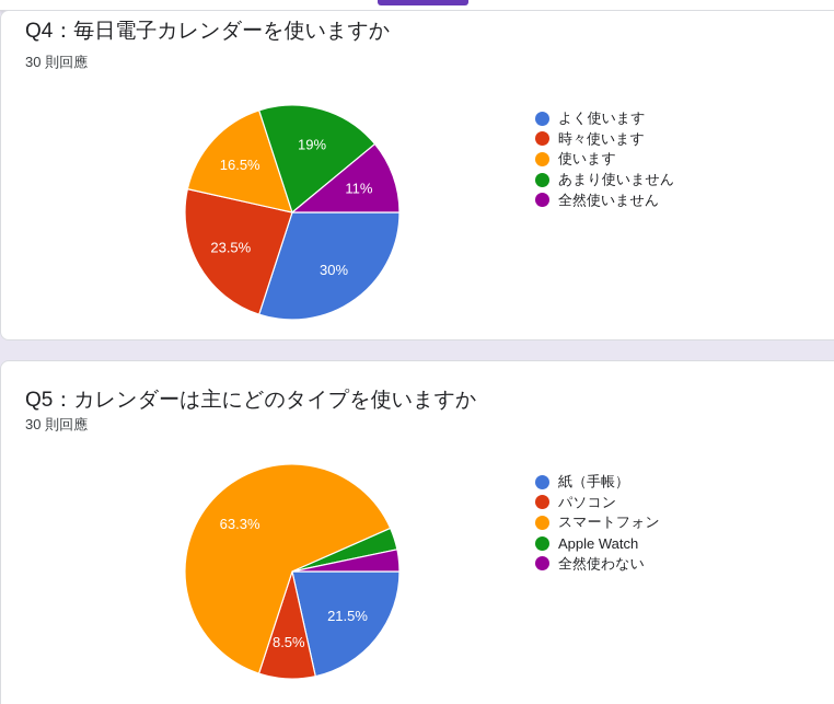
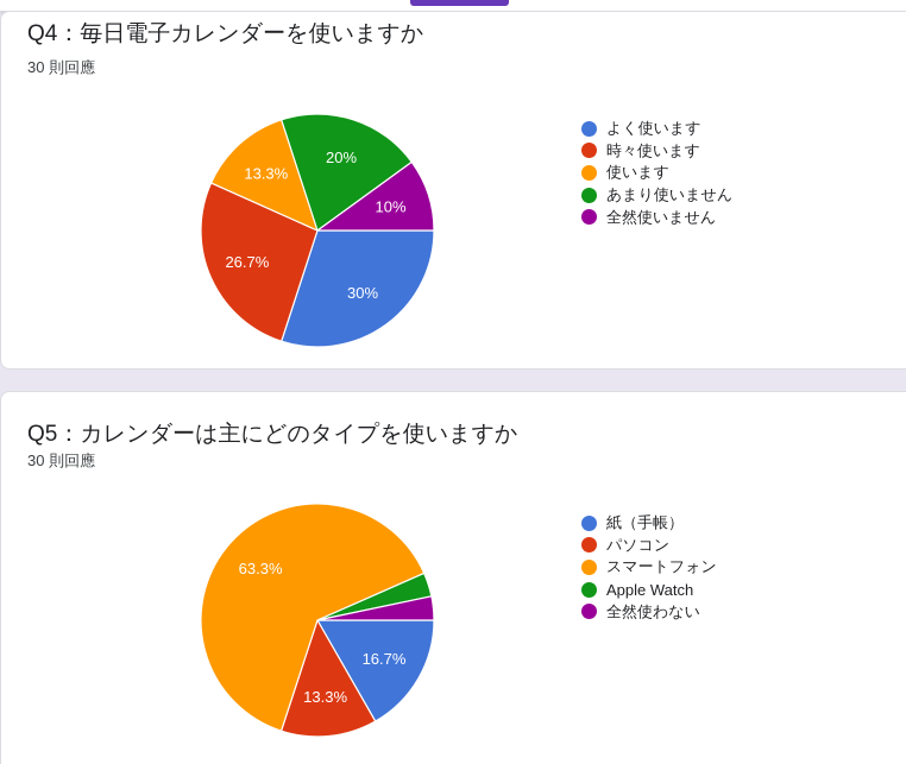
Q4：毎日電子カレンダーを使いますか/時々使います: 23.5% -> 26.7%
Q4：毎日電子カレンダーを使いますか/使います: 16.5% -> 13.3%
Q4：毎日電子カレンダーを使いますか/あまり使いません: 19% -> 20%
Q4：毎日電子カレンダーを使いますか/全然使いません: 11% -> 10%
Q5：カレンダーは主にどのタイプを使いますか/紙（手帳）: 21.5% -> 16.7%
Q5：カレンダーは主にどのタイプを使いますか/パソコン: 8.5% -> 13.3%
